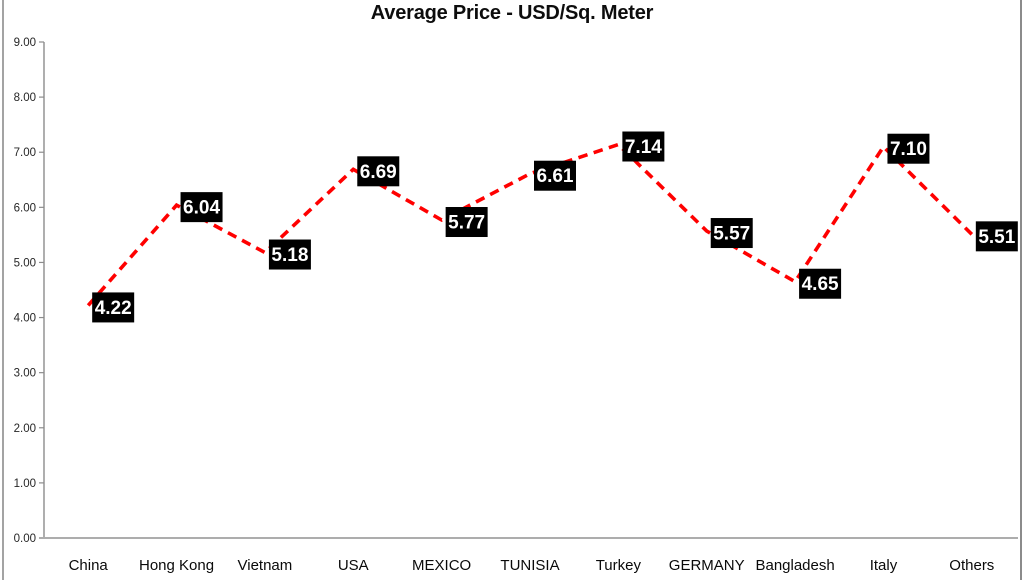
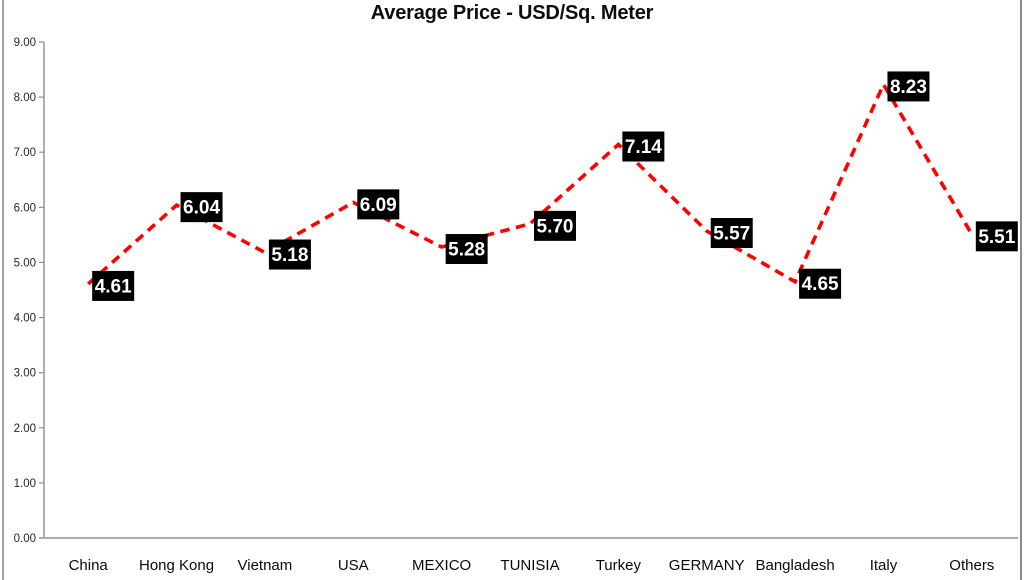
China: 4.22 -> 4.61
USA: 6.69 -> 6.09
MEXICO: 5.77 -> 5.28
TUNISIA: 6.61 -> 5.70
Italy: 7.10 -> 8.23
